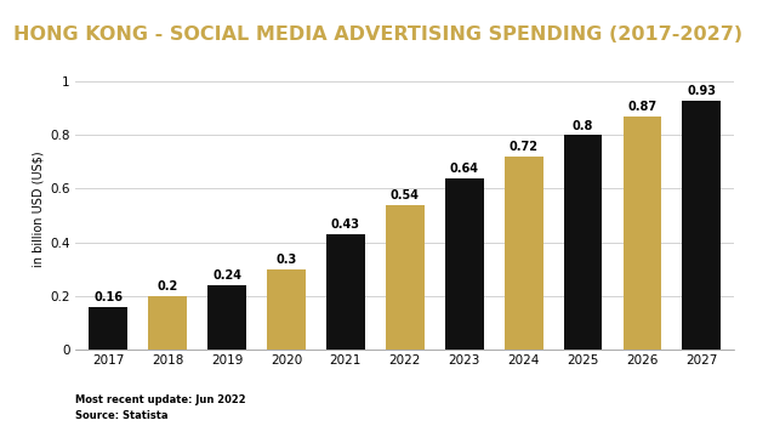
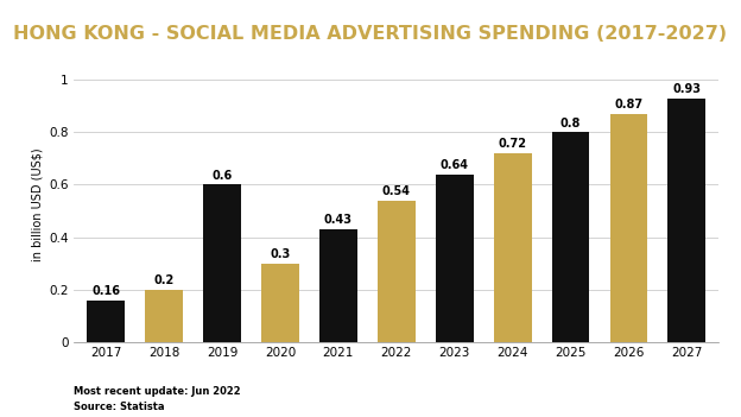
2019: 0.24 -> 0.6
